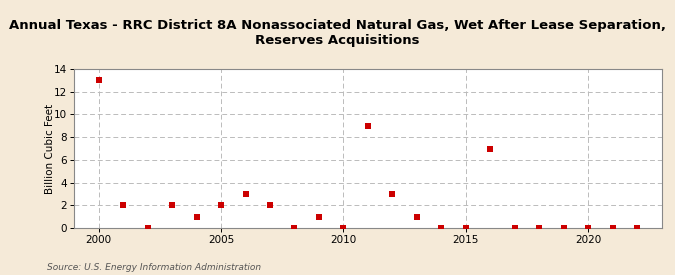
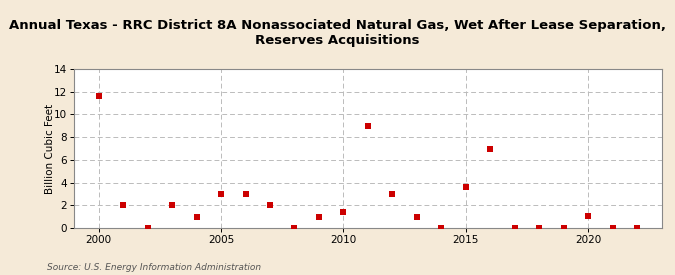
2000: 13.0 -> 11.6
2005: 2.0 -> 3.0
2010: 0.1 -> 1.4
2015: 0.1 -> 3.6
2020: 0.1 -> 1.1
